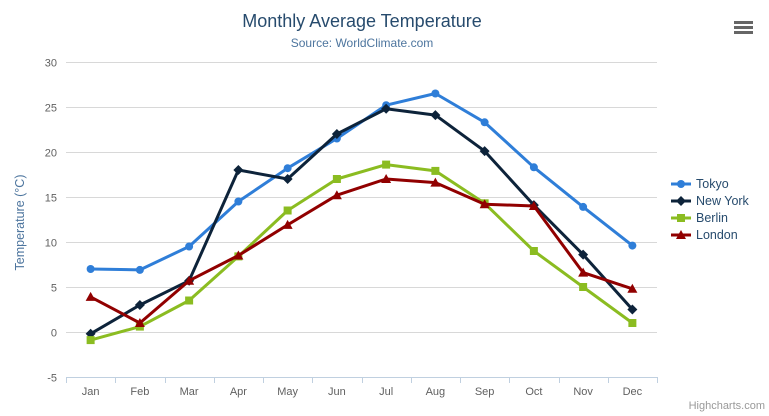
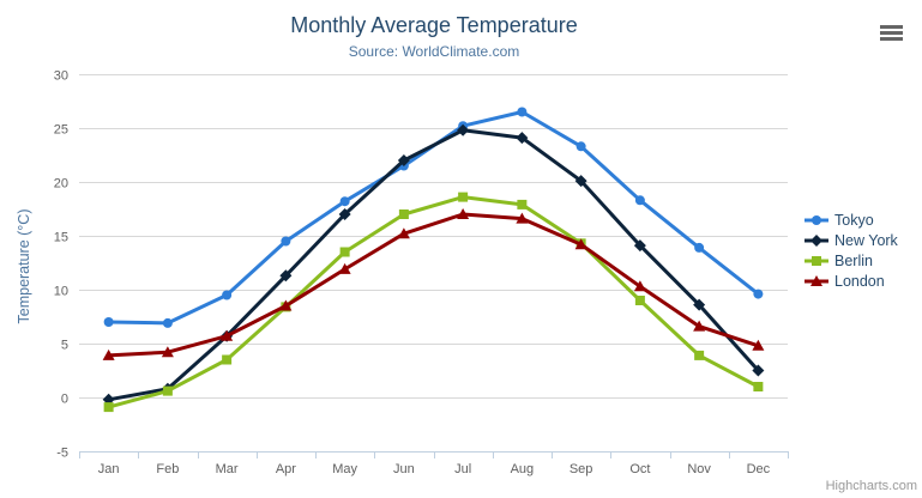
New York/Feb: 3 -> 1
London/Feb: 1 -> 4
New York/Apr: 18 -> 11
London/Oct: 14 -> 10
Berlin/Nov: 5 -> 4
